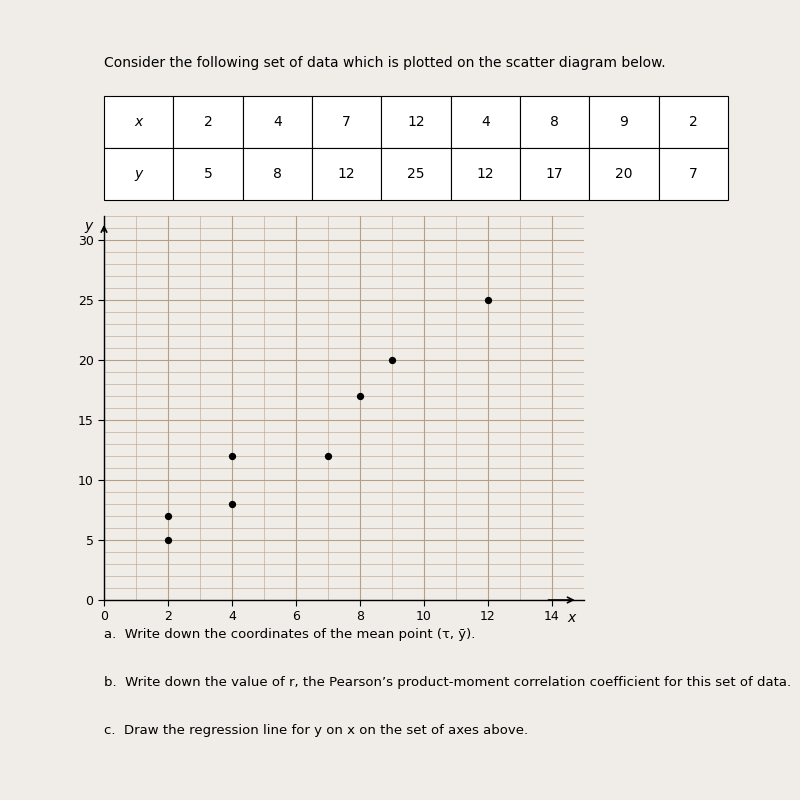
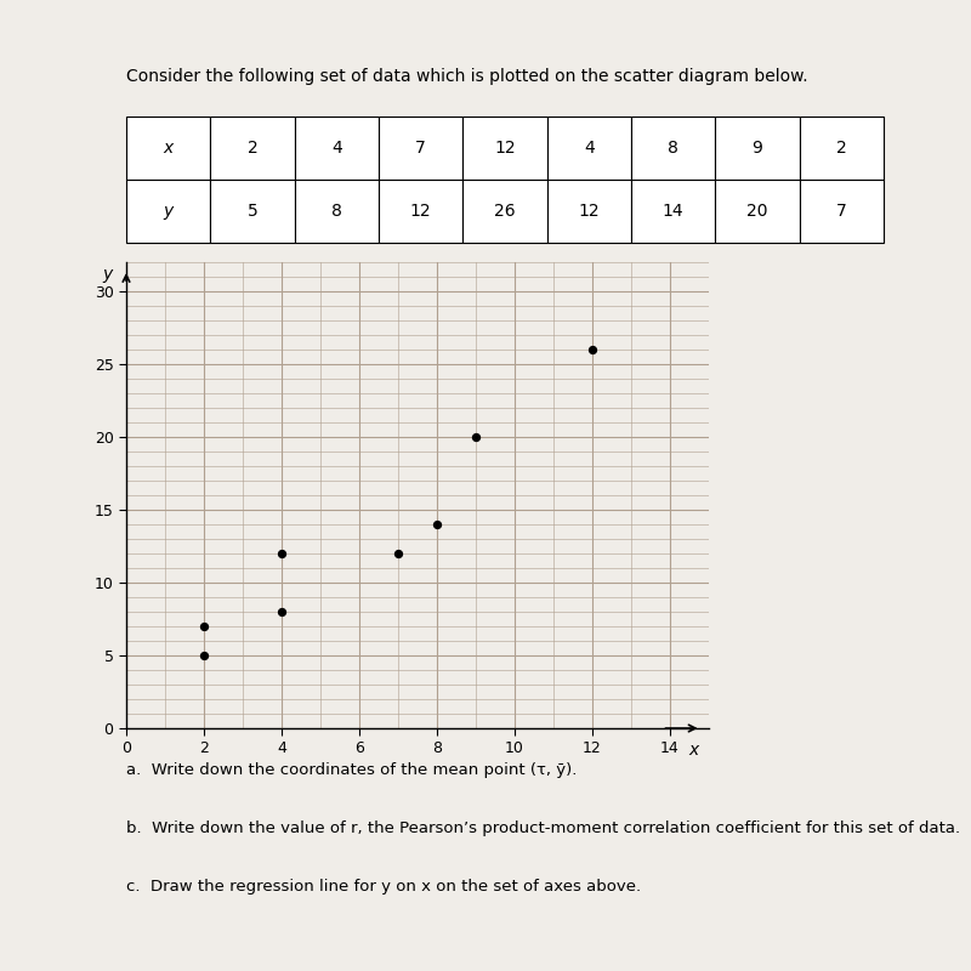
8: 17 -> 14
12: 25 -> 26
